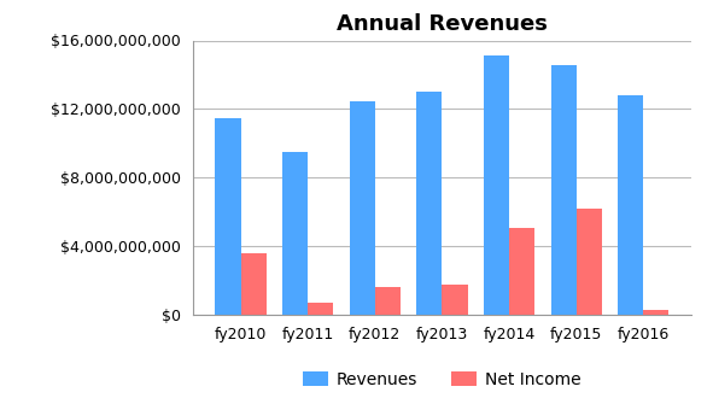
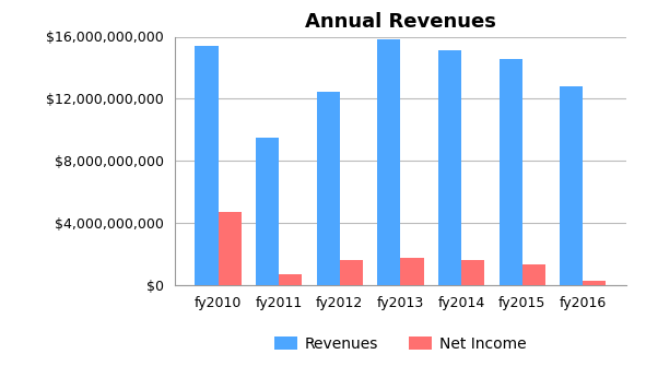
Revenues/fy2010: $11,500,000,000 -> $15,400,000,000
Net Income/fy2010: $3,600,000,000 -> $4,700,000,000
Revenues/fy2013: $13,000,000,000 -> $15,800,000,000
Net Income/fy2014: $5,100,000,000 -> $1,600,000,000
Net Income/fy2015: $6,200,000,000 -> $1,400,000,000
